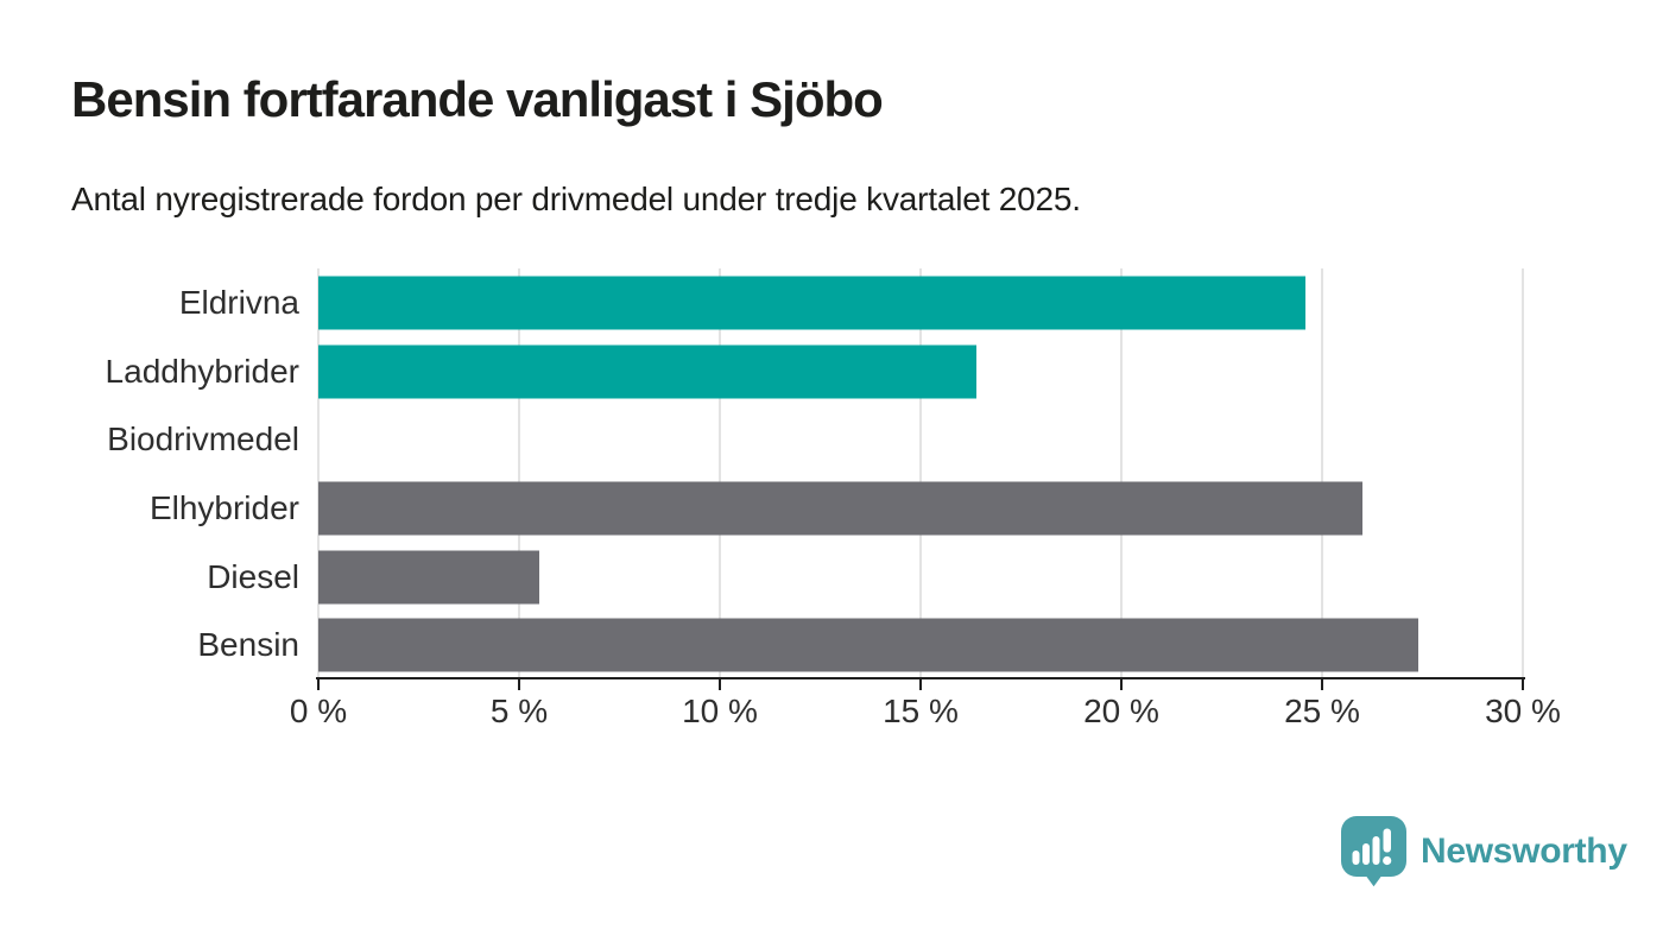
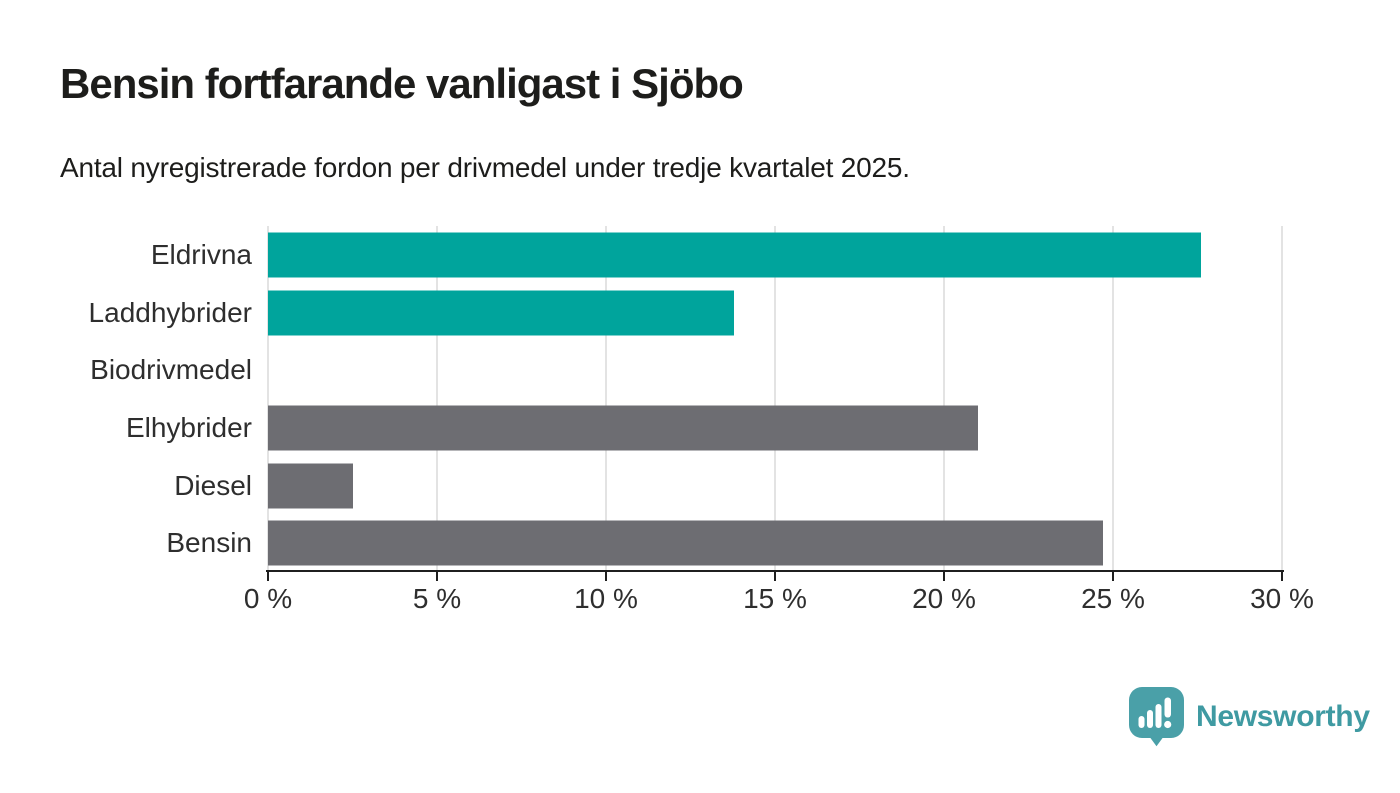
Eldrivna: 24.6% -> 27.6%
Laddhybrider: 16.4% -> 13.8%
Elhybrider: 26.0% -> 21.0%
Diesel: 5.5% -> 2.5%
Bensin: 27.4% -> 24.7%
